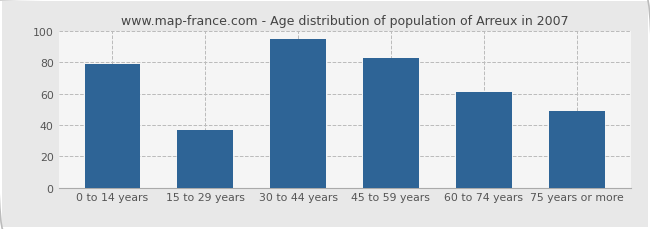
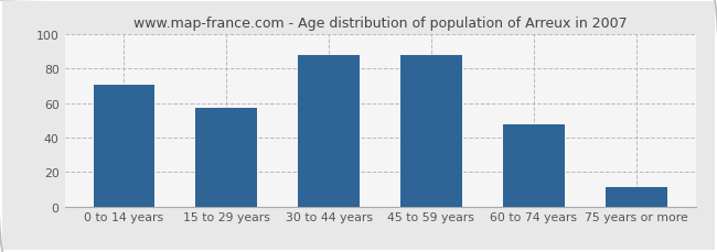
0 to 14 years: 79 -> 71
15 to 29 years: 37 -> 57
30 to 44 years: 95 -> 88
45 to 59 years: 83 -> 88
60 to 74 years: 61 -> 48
75 years or more: 49 -> 11
